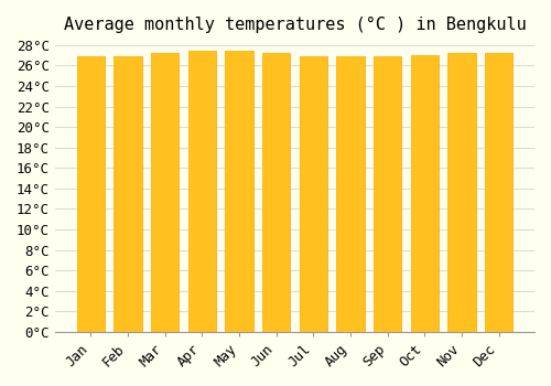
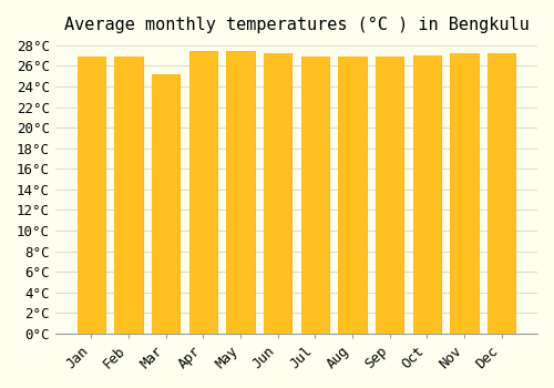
Mar: 27.2°C -> 25.2°C
